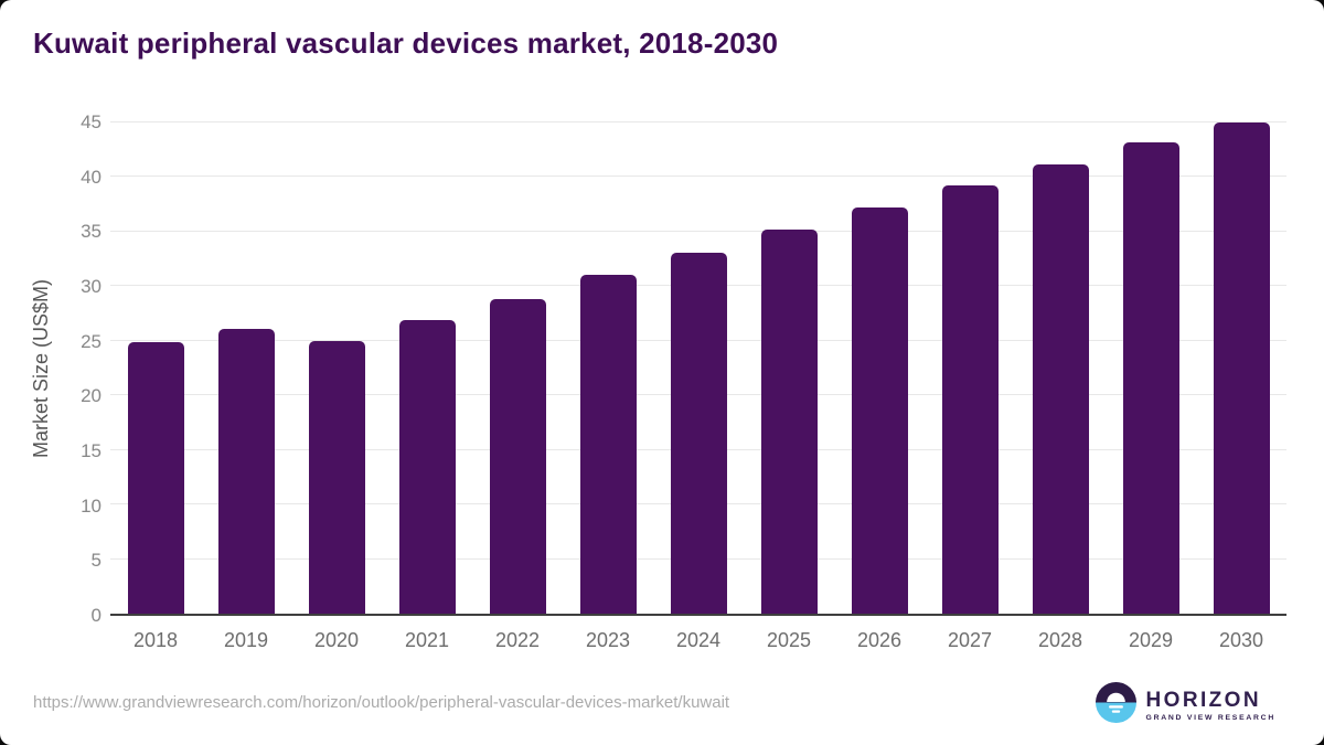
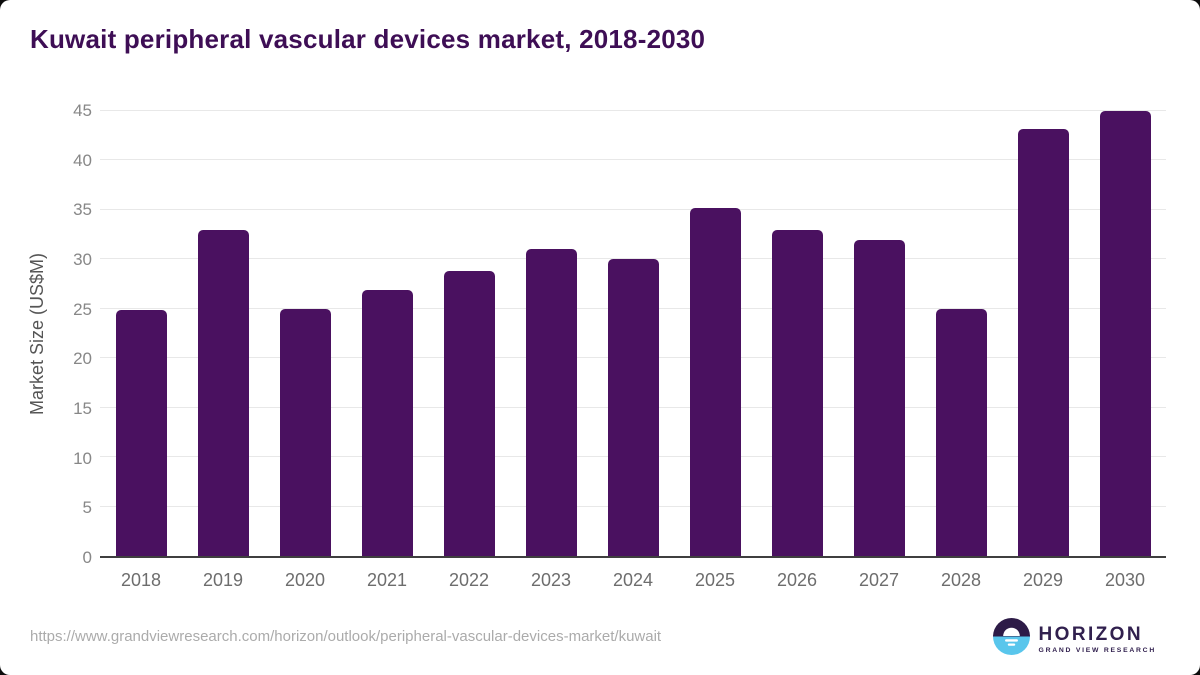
2019: 26 -> 33
2024: 33 -> 30
2026: 37 -> 33
2027: 39 -> 32
2028: 41 -> 25
